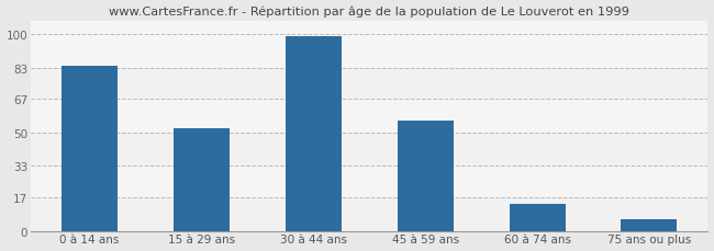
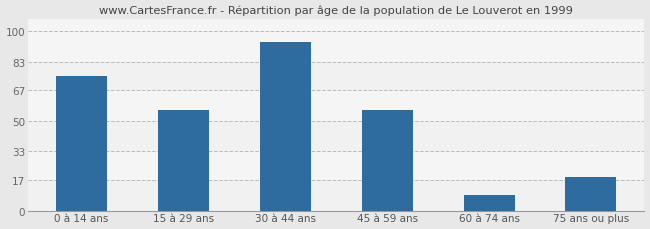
0 à 14 ans: 84 -> 75
15 à 29 ans: 52 -> 56
30 à 44 ans: 99 -> 94
60 à 74 ans: 14 -> 9
75 ans ou plus: 6 -> 19
